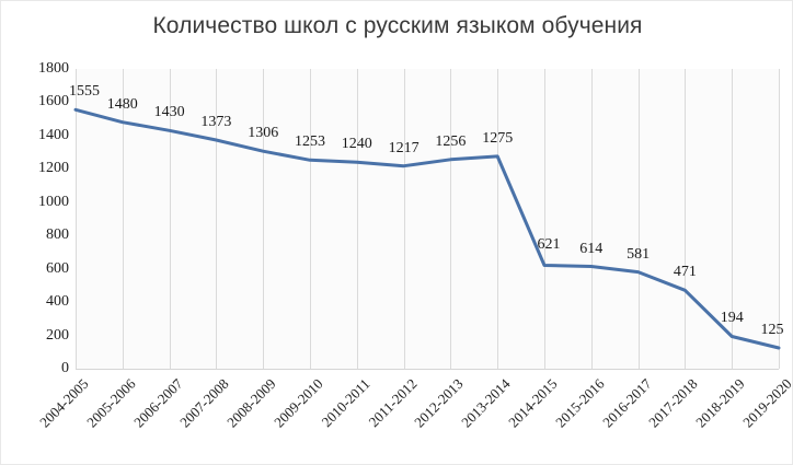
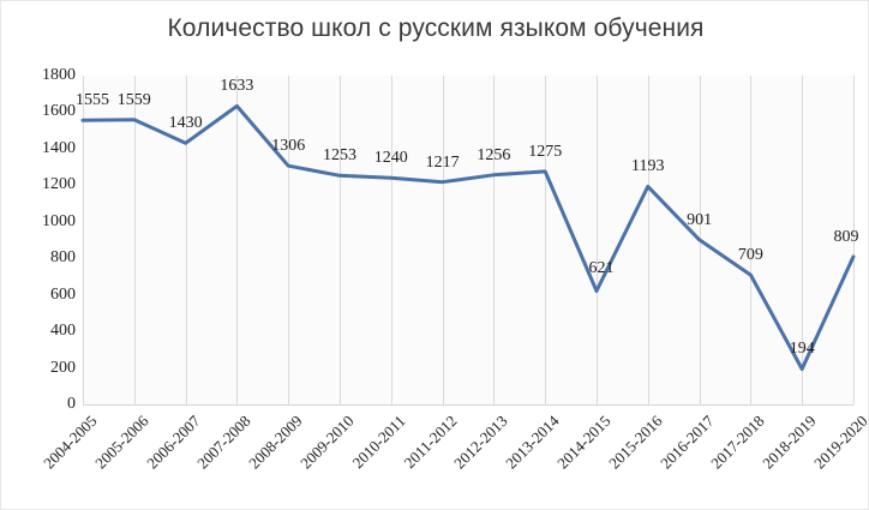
2005-2006: 1480 -> 1559
2007-2008: 1373 -> 1633
2015-2016: 614 -> 1193
2016-2017: 581 -> 901
2017-2018: 471 -> 709
2019-2020: 125 -> 809
